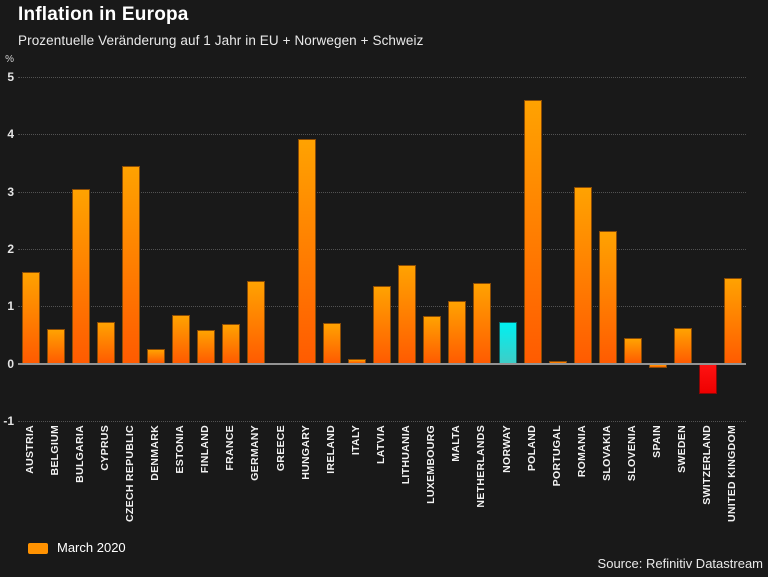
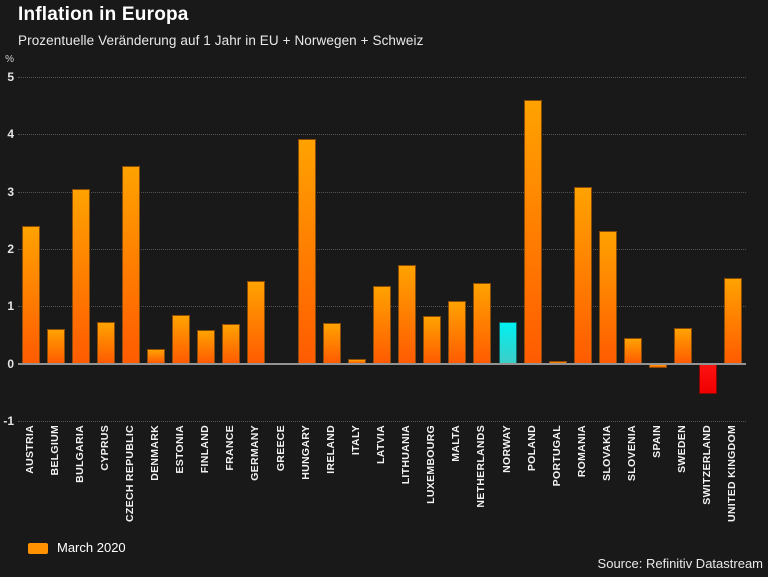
AUSTRIA: 1.6 -> 2.4
